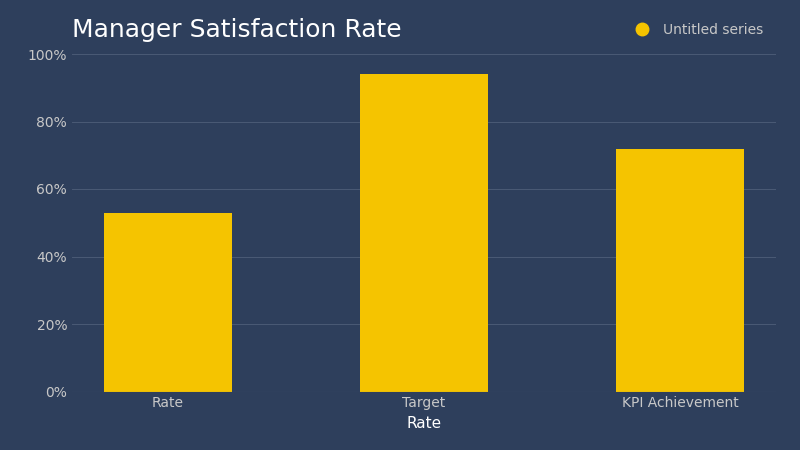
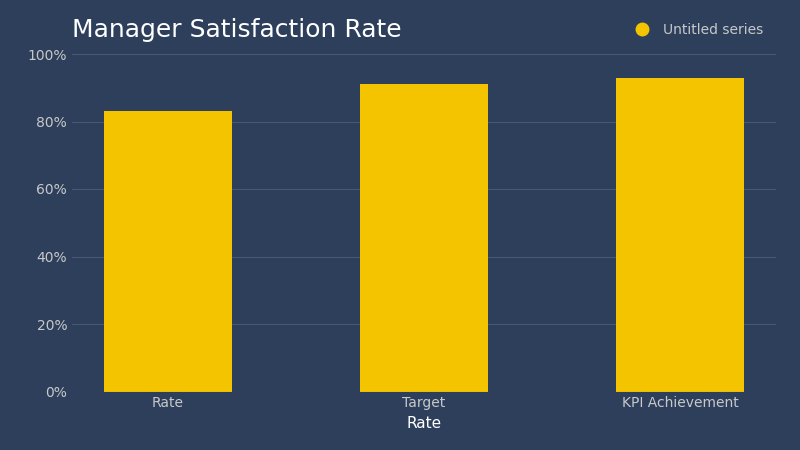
Rate: 53% -> 83%
Target: 94% -> 91%
KPI Achievement: 72% -> 93%
